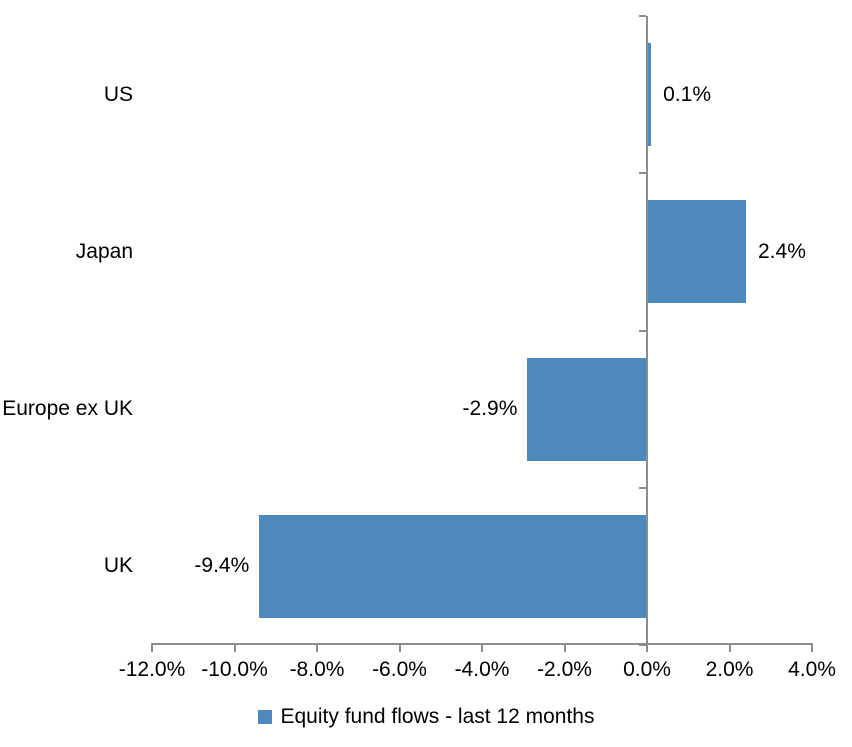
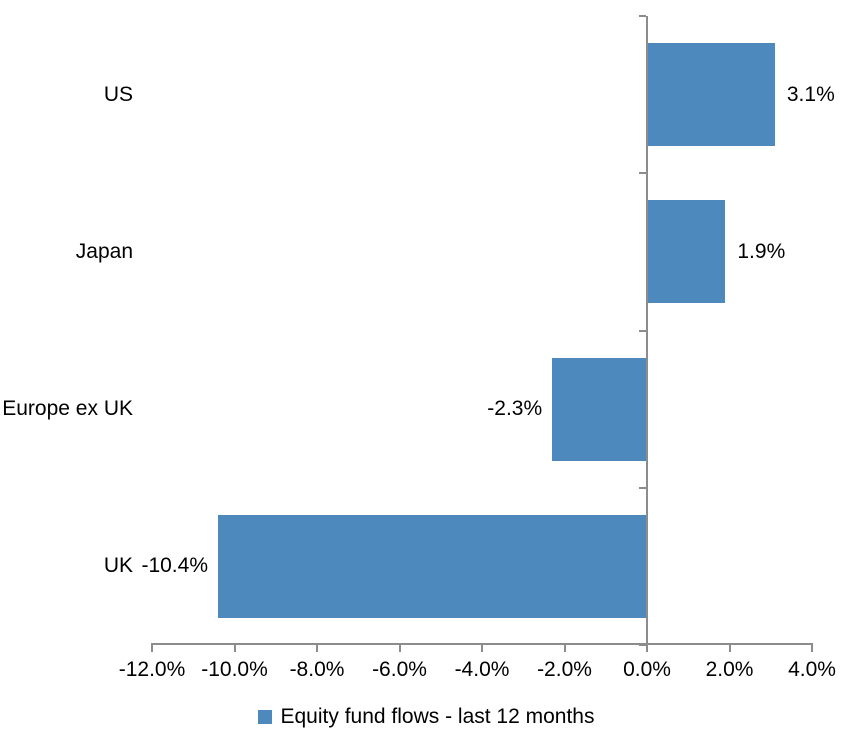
US: 0.1% -> 3.1%
Japan: 2.4% -> 1.9%
Europe ex UK: -2.9% -> -2.3%
UK: -9.4% -> -10.4%
